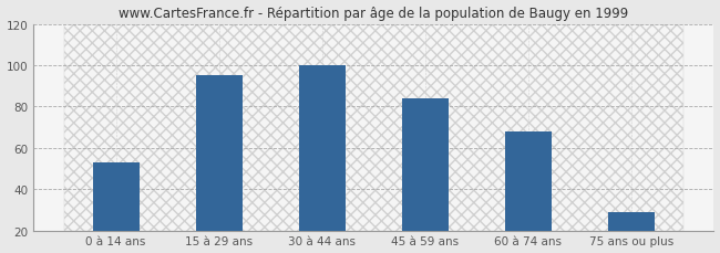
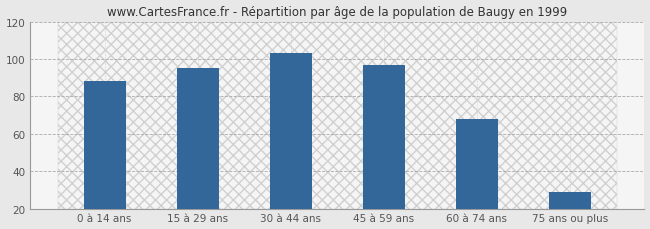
0 à 14 ans: 53 -> 88
30 à 44 ans: 100 -> 103
45 à 59 ans: 84 -> 97
